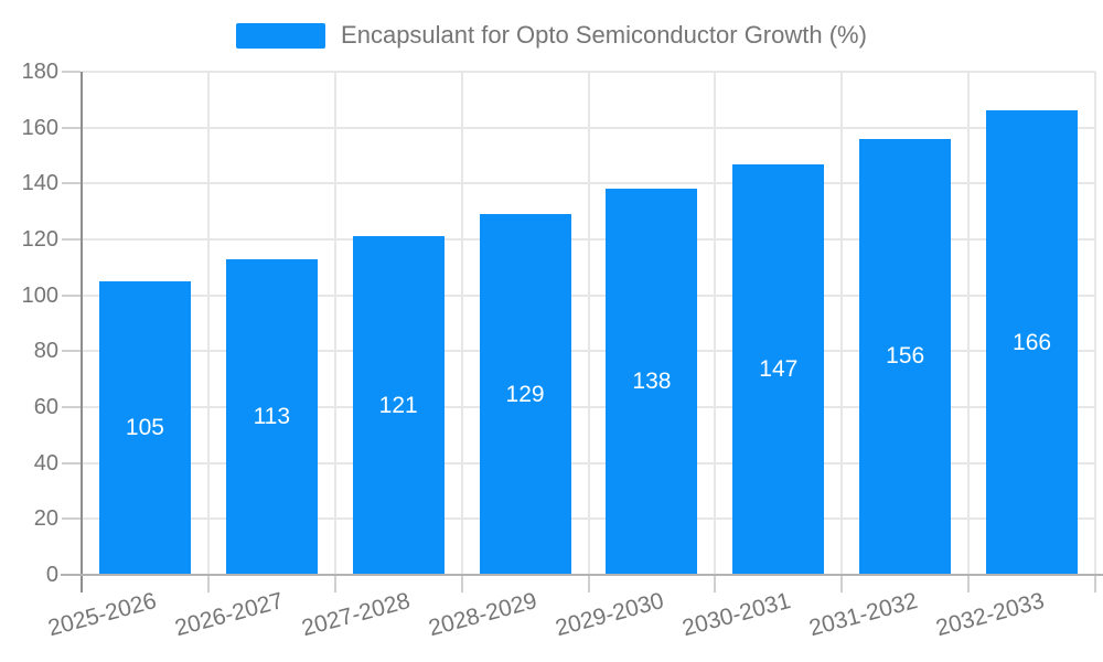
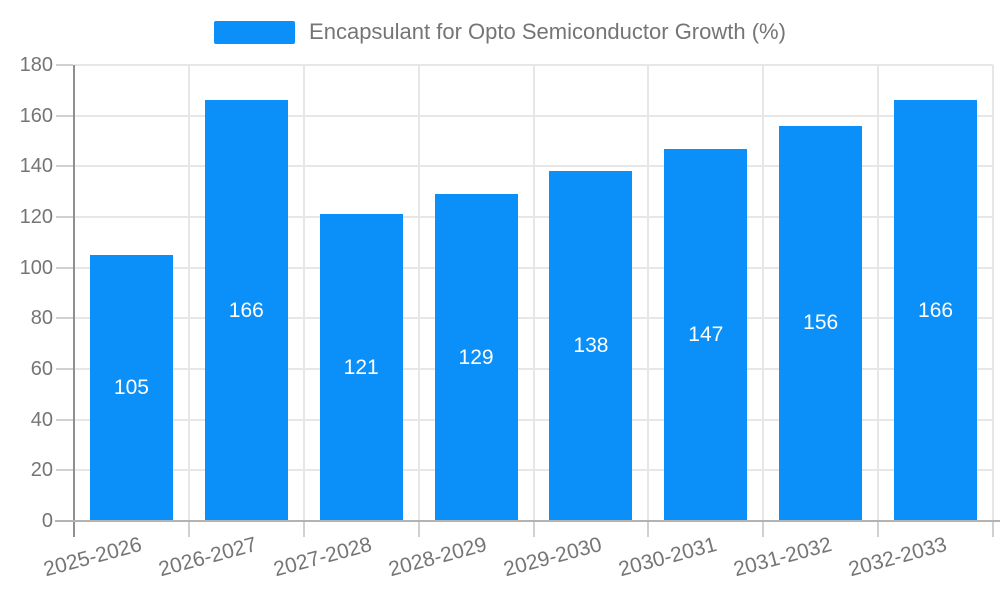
2026-2027: 113 -> 166
